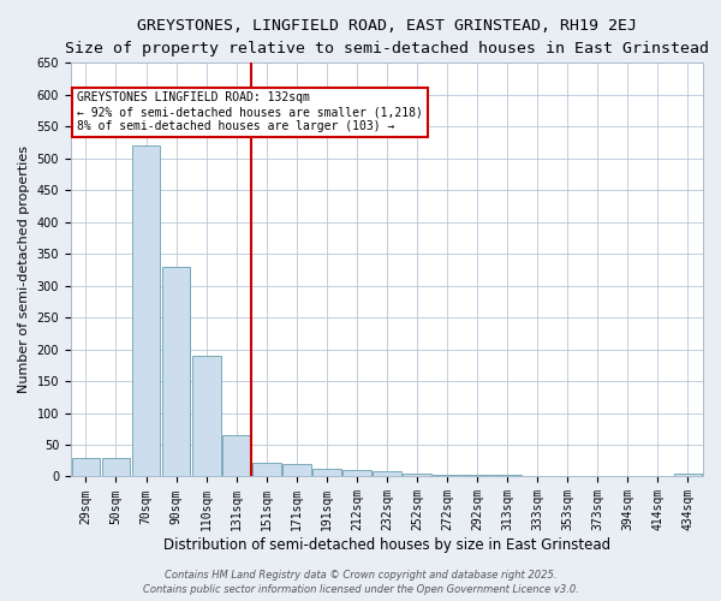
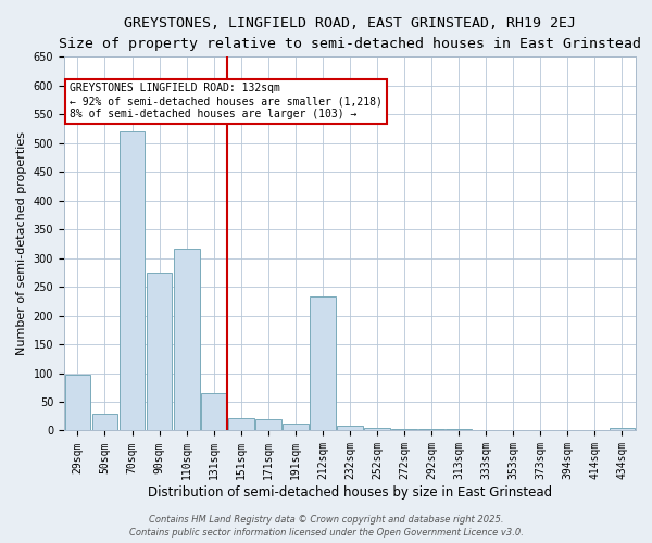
29sqm: 30 -> 98
90sqm: 330 -> 274
110sqm: 190 -> 316
212sqm: 10 -> 234
